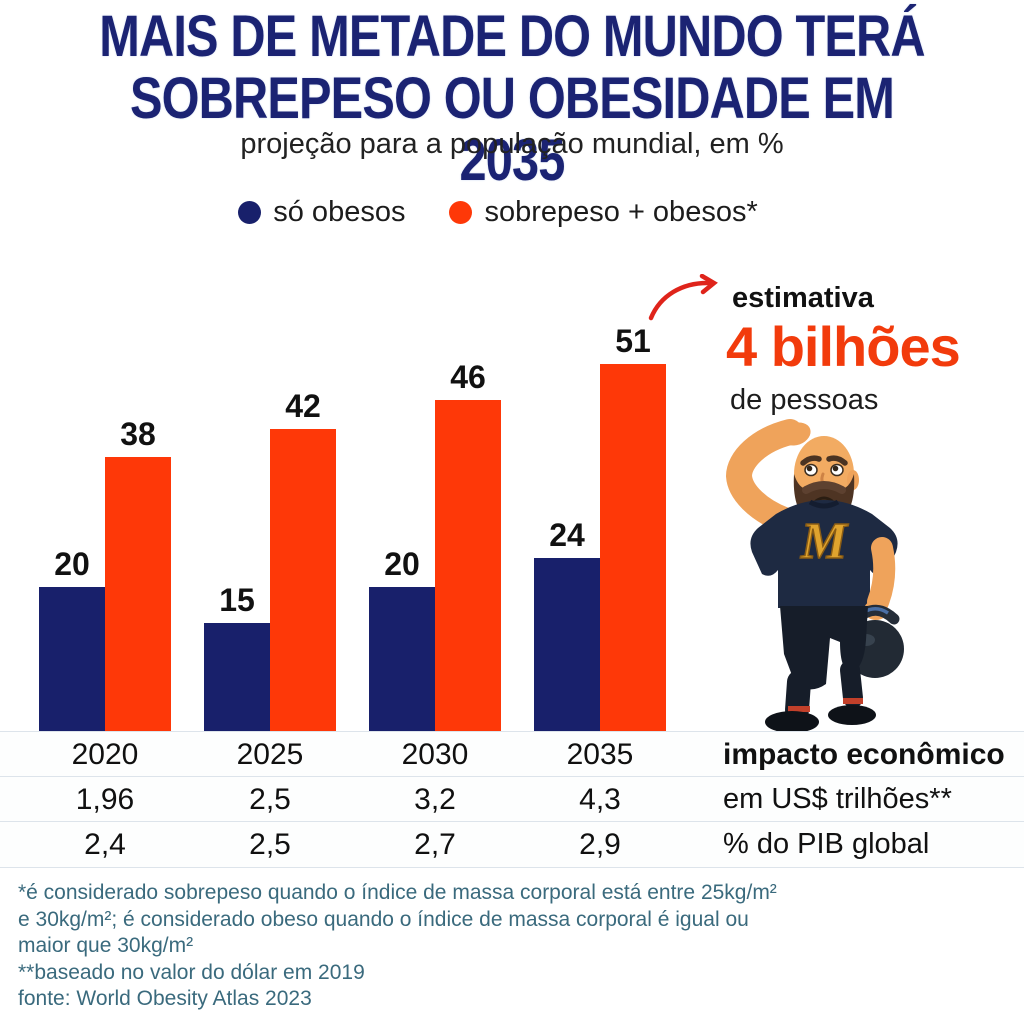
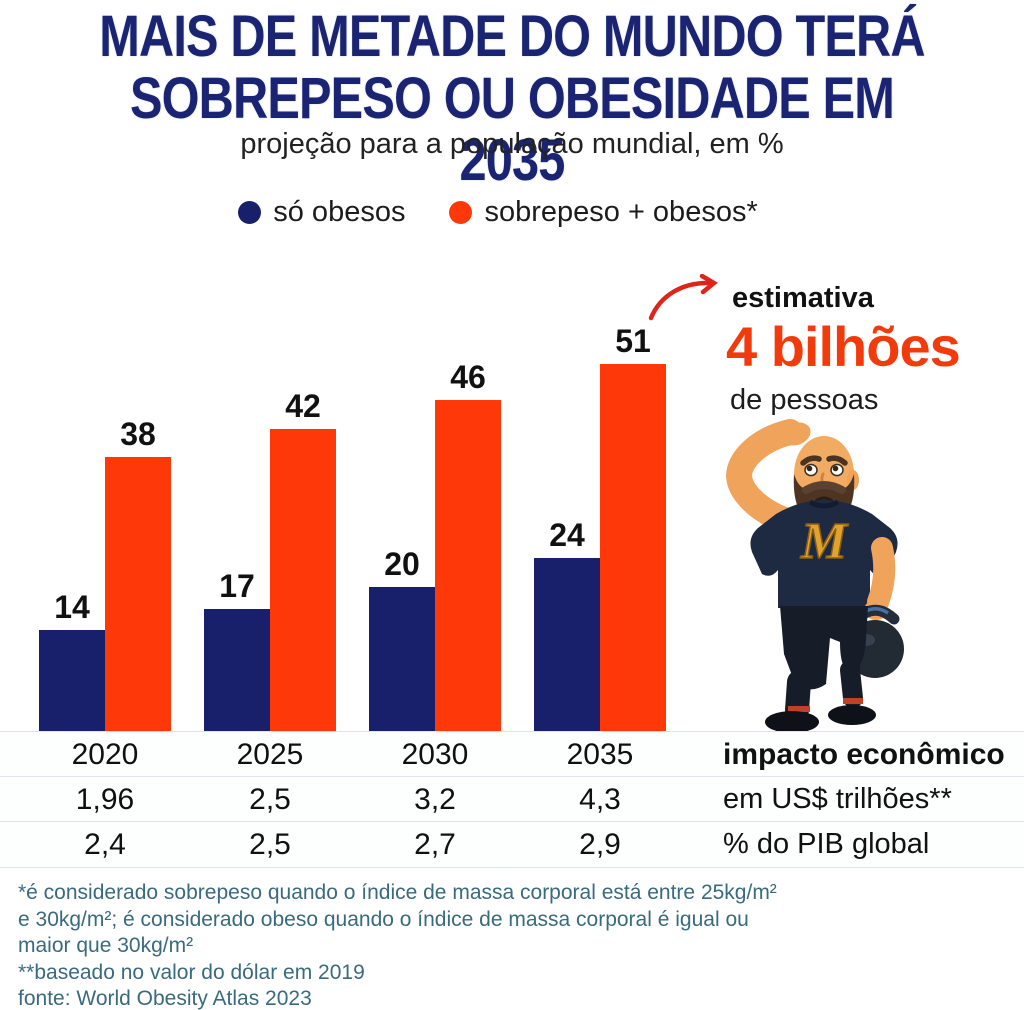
só obesos/2020: 20 -> 14
só obesos/2025: 15 -> 17
